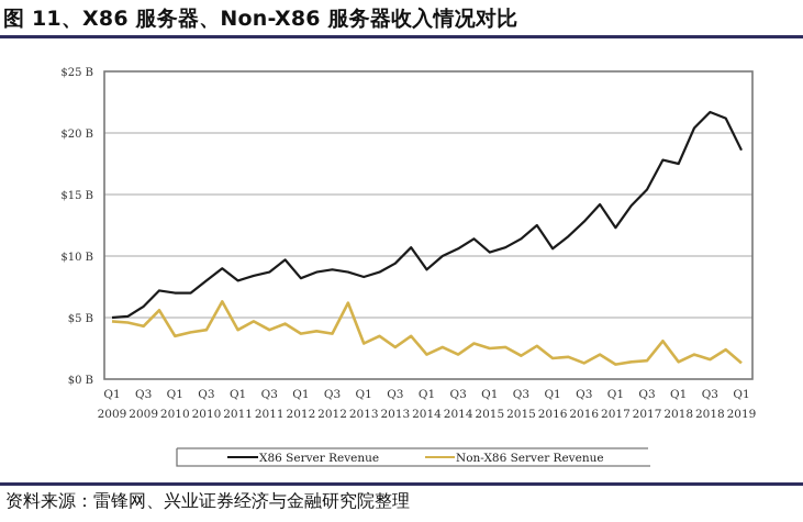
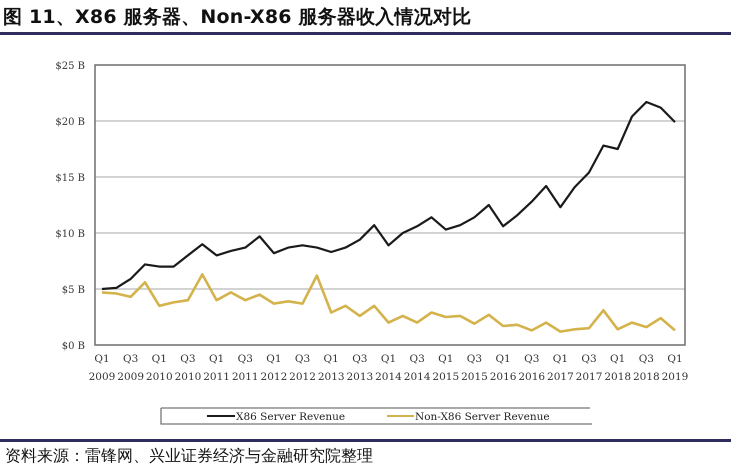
X86 Server Revenue/Q1 2019: $18.6B -> $19.9B
